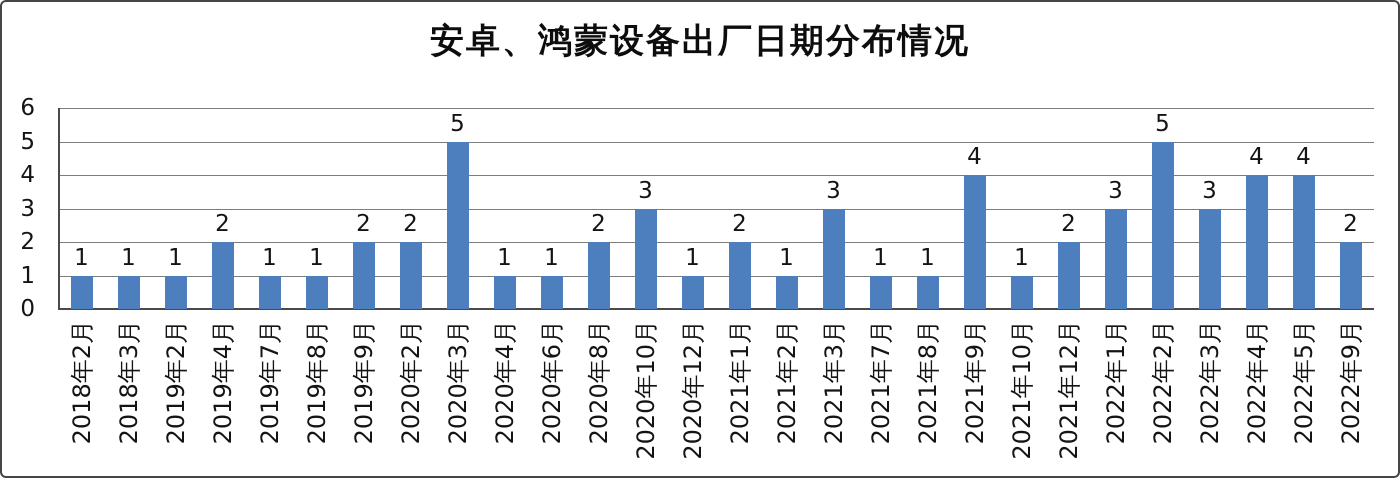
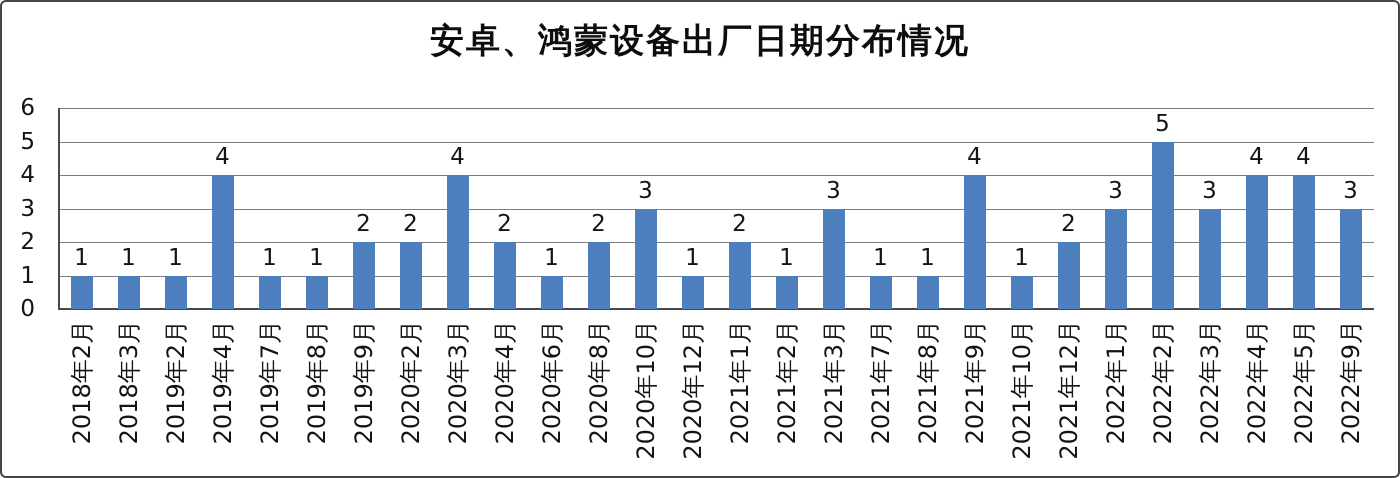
2019年4月: 2 -> 4
2020年3月: 5 -> 4
2020年4月: 1 -> 2
2022年9月: 2 -> 3
